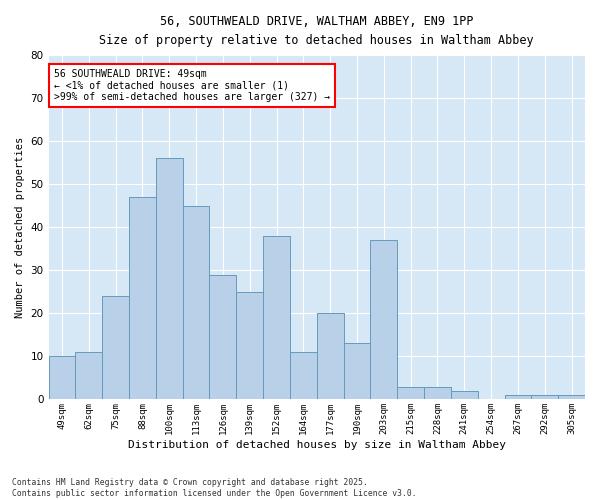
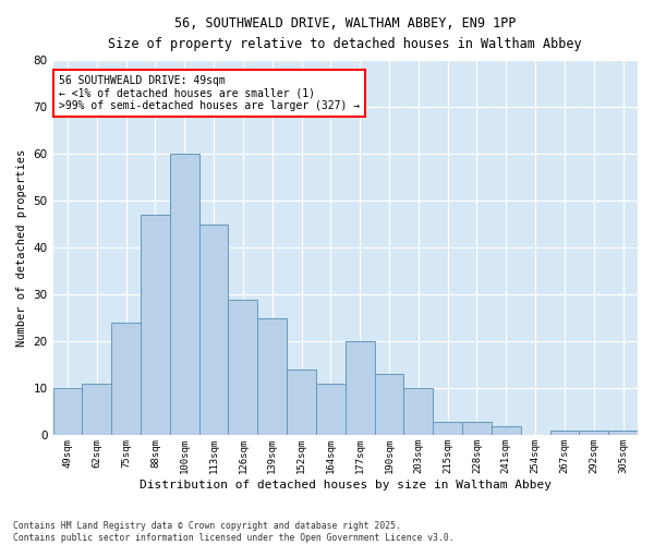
100sqm: 56 -> 60
152sqm: 38 -> 14
203sqm: 37 -> 10
